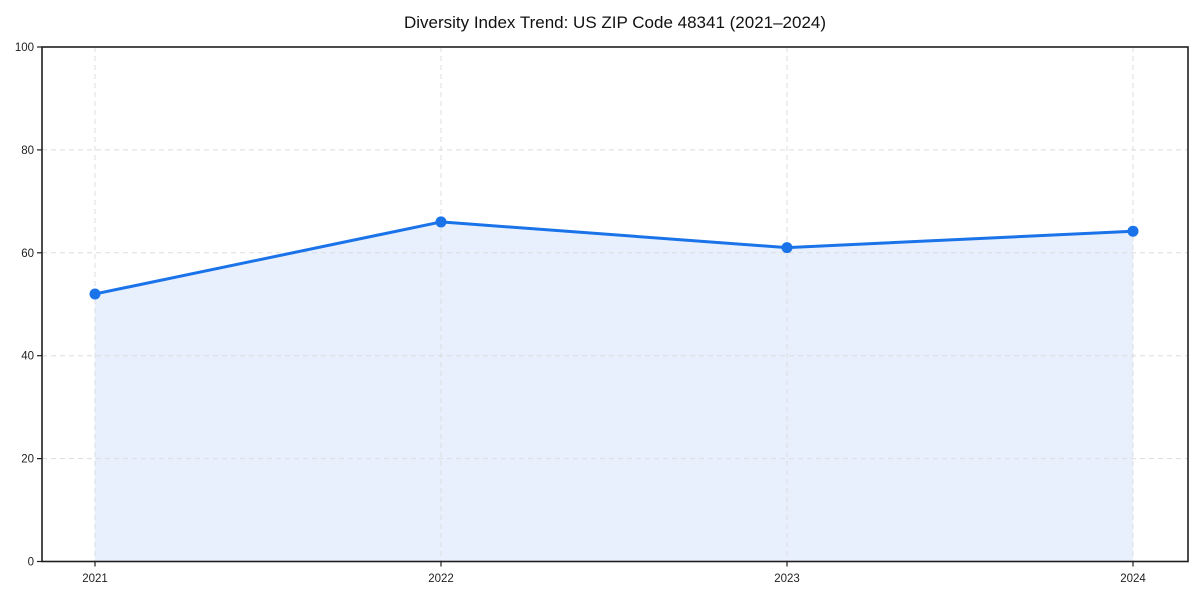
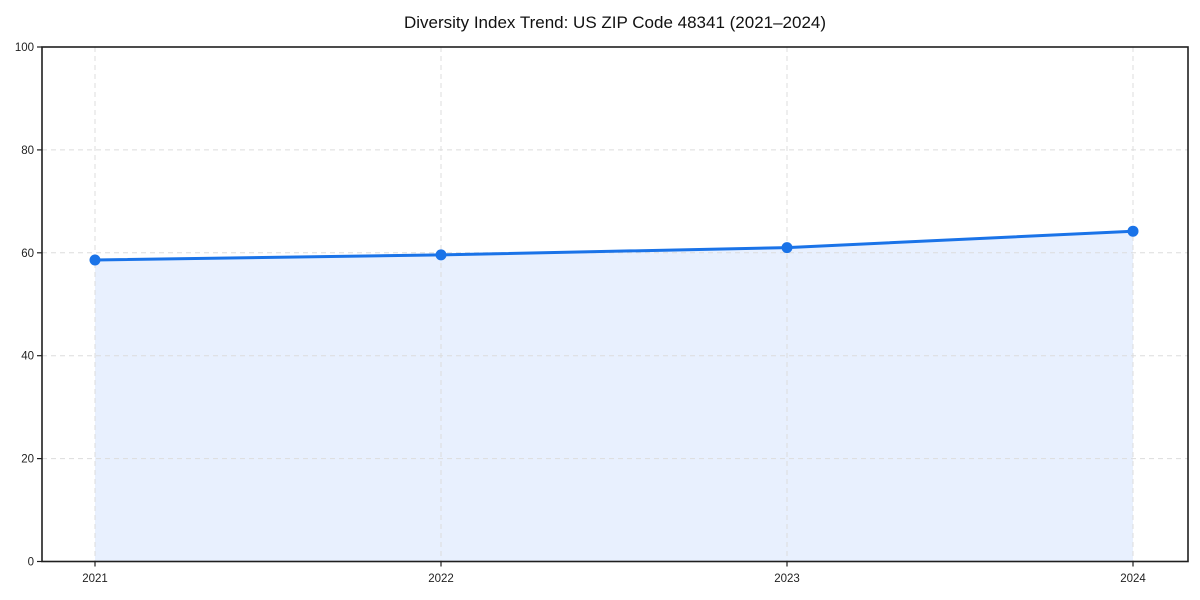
2021: 52 -> 59
2022: 66 -> 60
